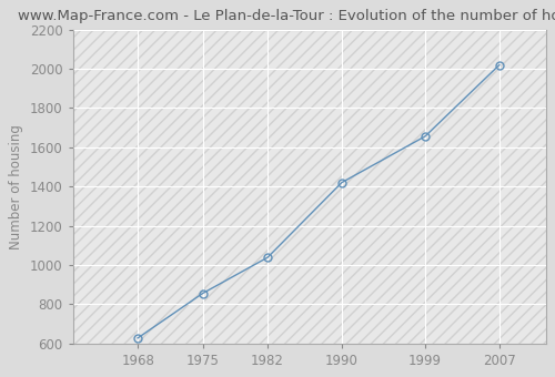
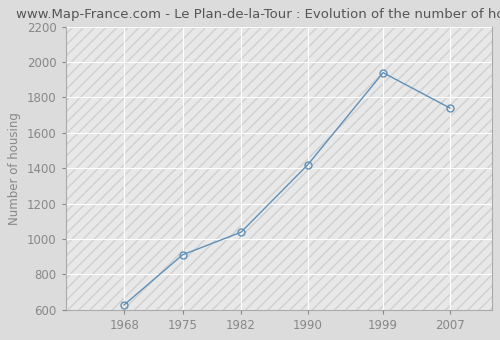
1975: 860 -> 910
1999: 1660 -> 1940
2007: 2020 -> 1740
